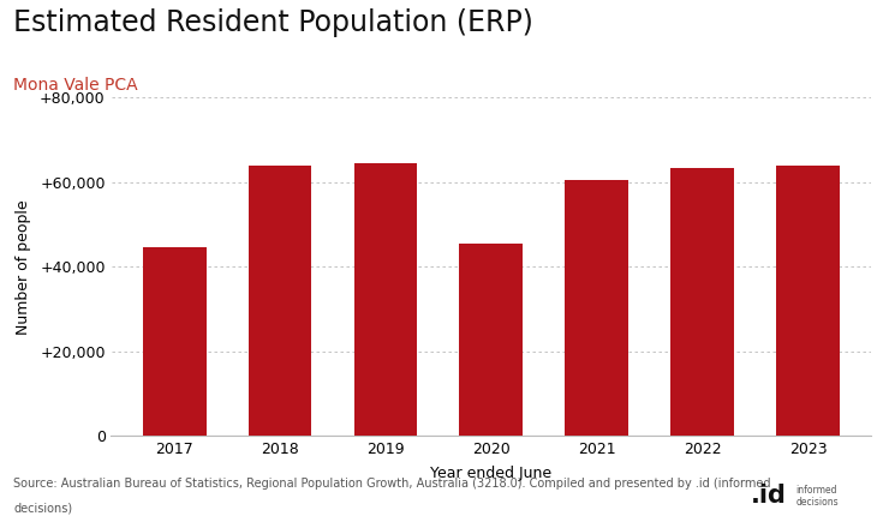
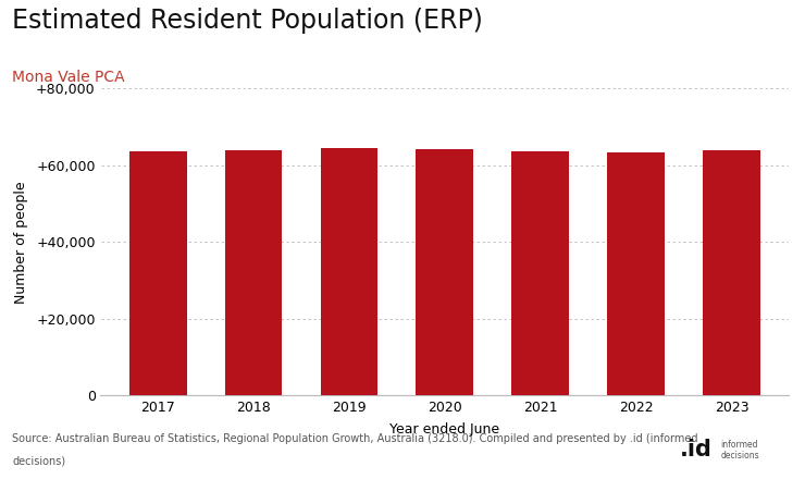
2017: 44,500 -> 63,500
2020: 45,500 -> 64,100
2021: 60,500 -> 63,700
